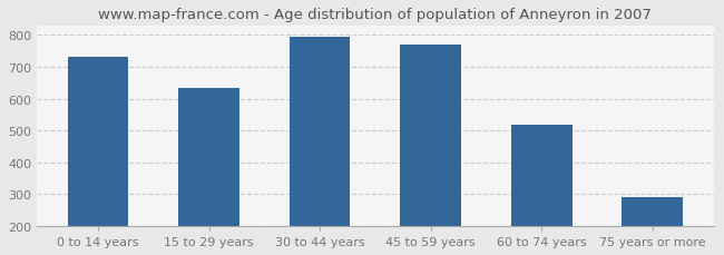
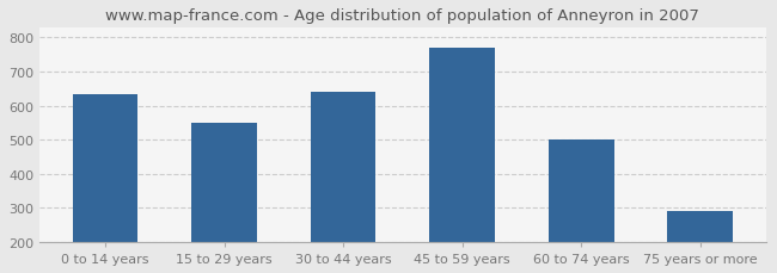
0 to 14 years: 730 -> 635
15 to 29 years: 635 -> 550
30 to 44 years: 795 -> 640
60 to 74 years: 520 -> 500
